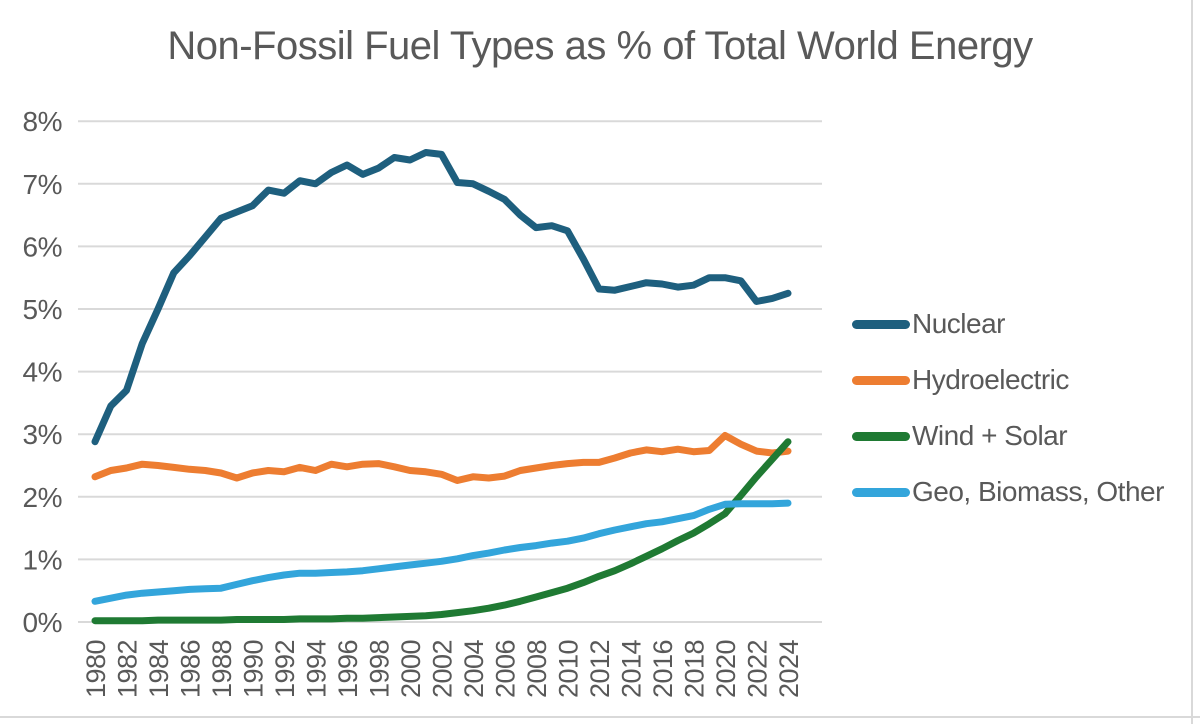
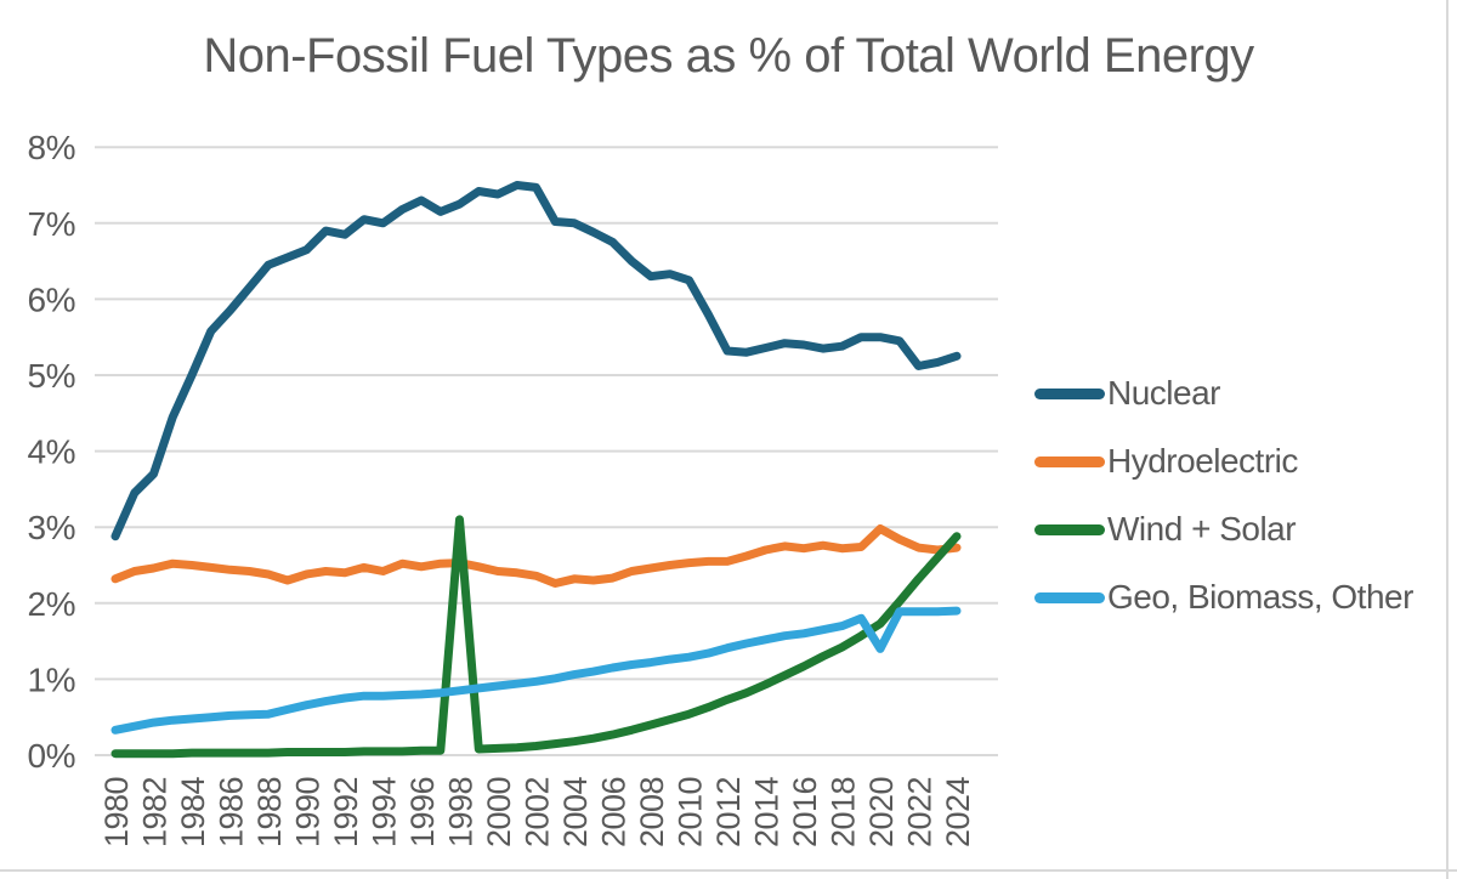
Wind + Solar/1998: 0.1% -> 3.1%
Geo, Biomass, Other/2020: 1.9% -> 1.4%
